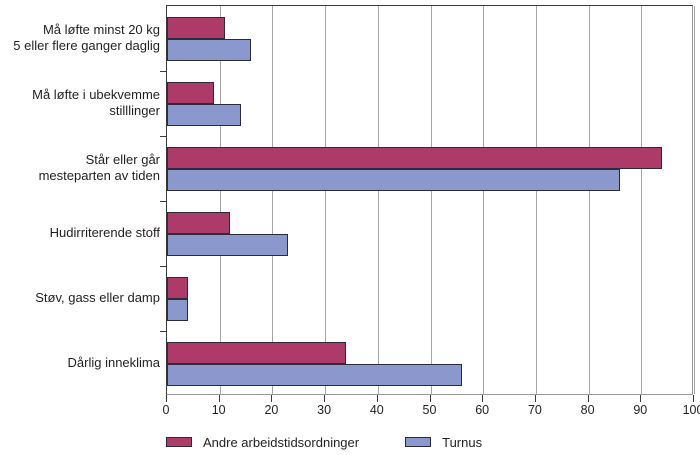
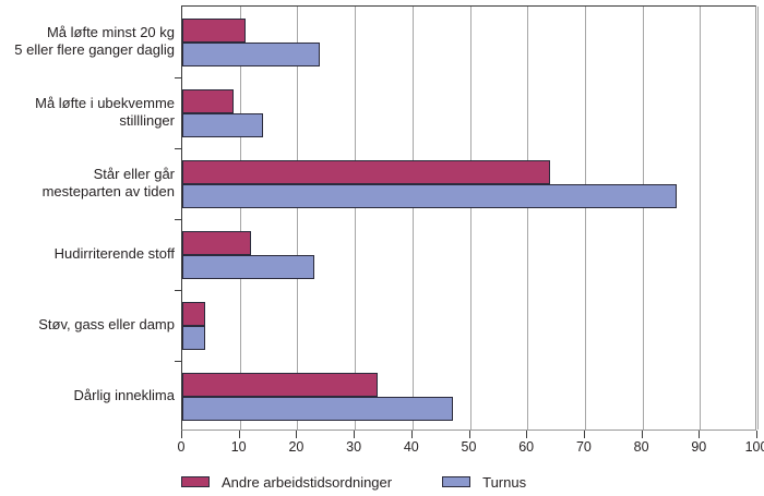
Turnus/Må løfte minst 20 kg 5 eller flere ganger daglig: 16 -> 24
Andre arbeidstidsordninger/Står eller går mesteparten av tiden: 94 -> 64
Turnus/Dårlig inneklima: 56 -> 47
